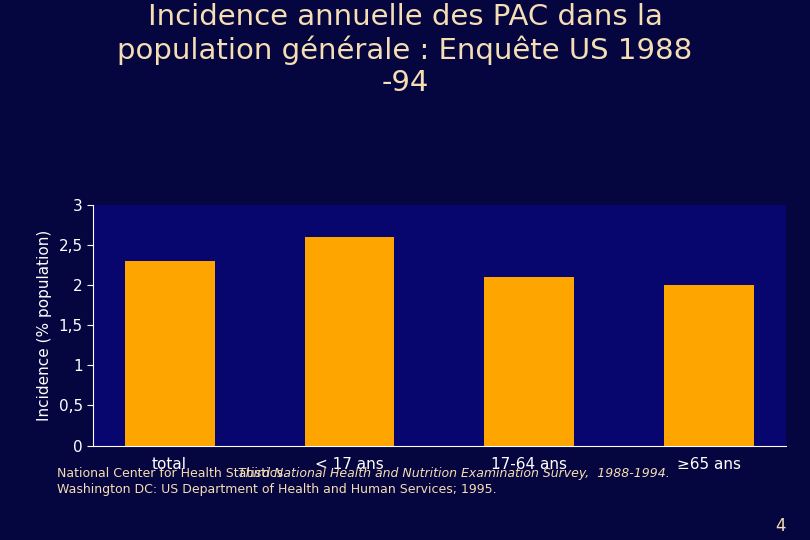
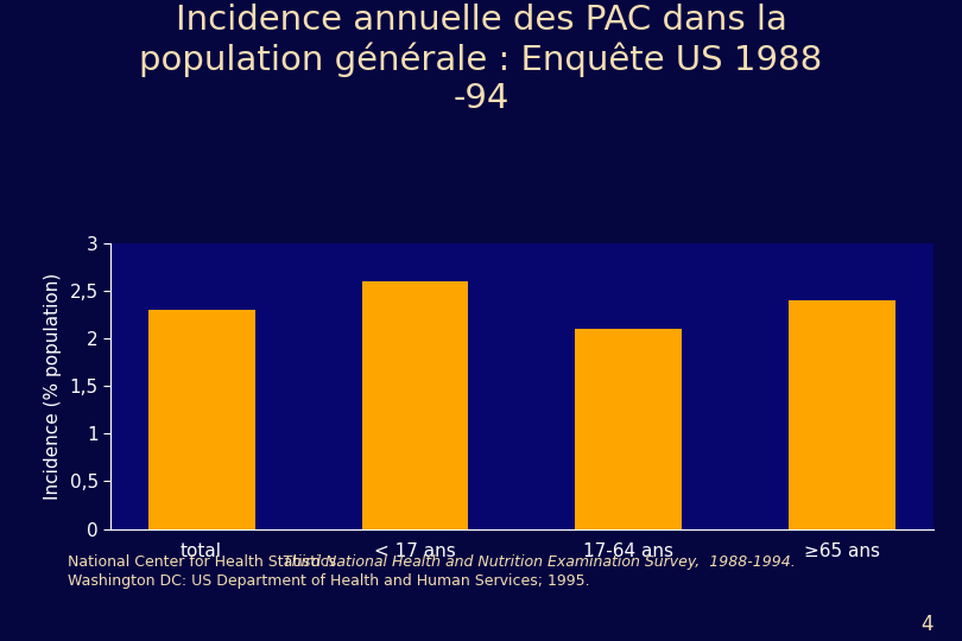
≥65 ans: 2,0 -> 2,4
